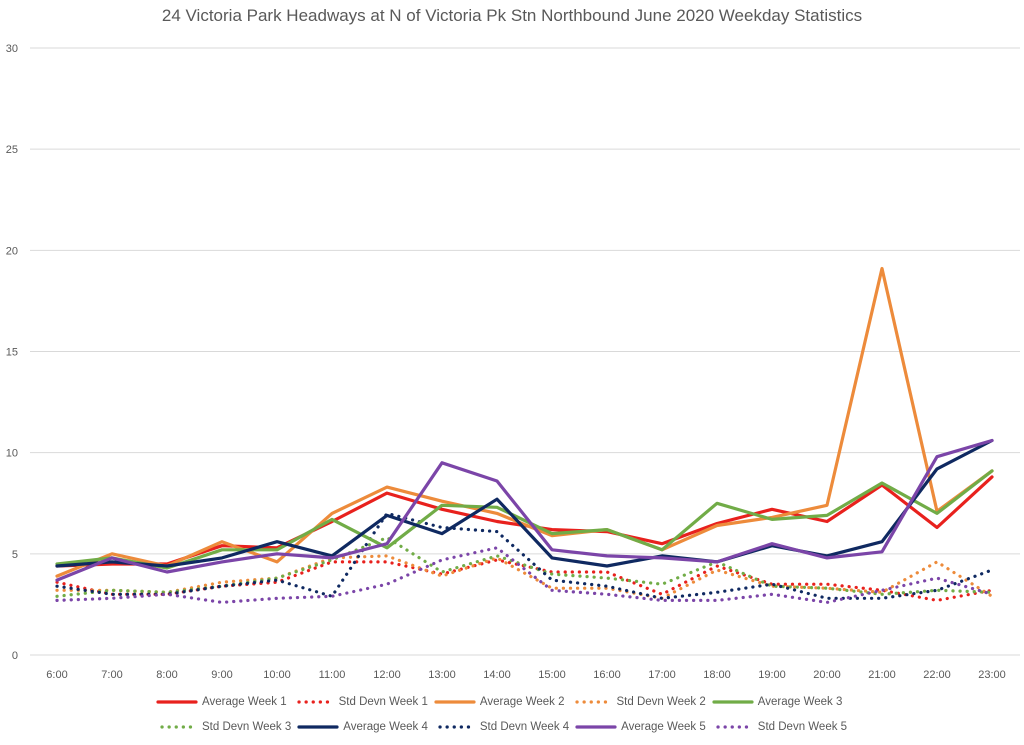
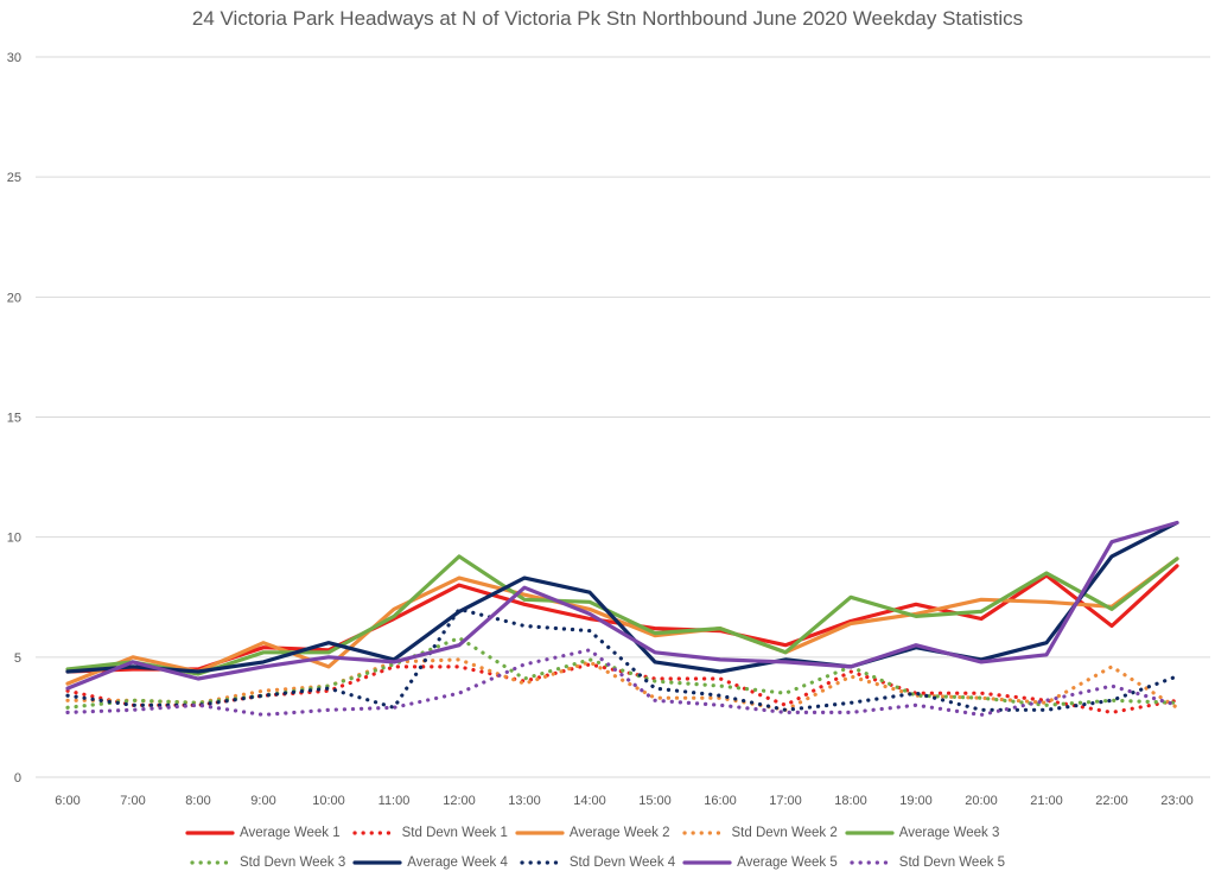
Average Week 3/12:00: 5.3 -> 9.2
Average Week 4/13:00: 6.0 -> 8.3
Average Week 5/13:00: 9.5 -> 7.9
Average Week 5/14:00: 8.6 -> 6.8
Average Week 2/21:00: 19.1 -> 7.3
